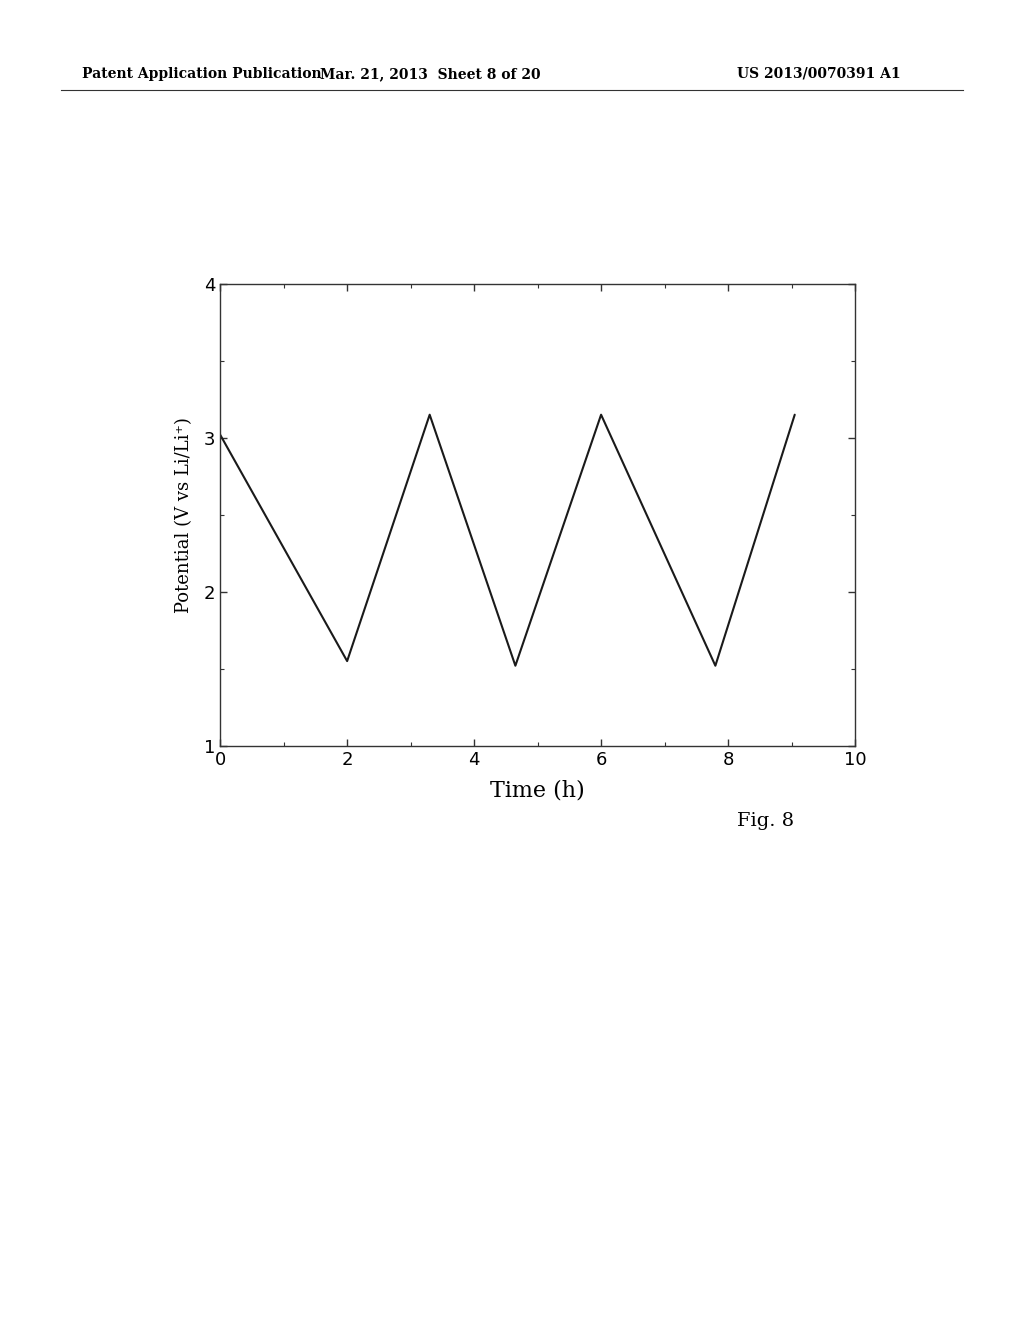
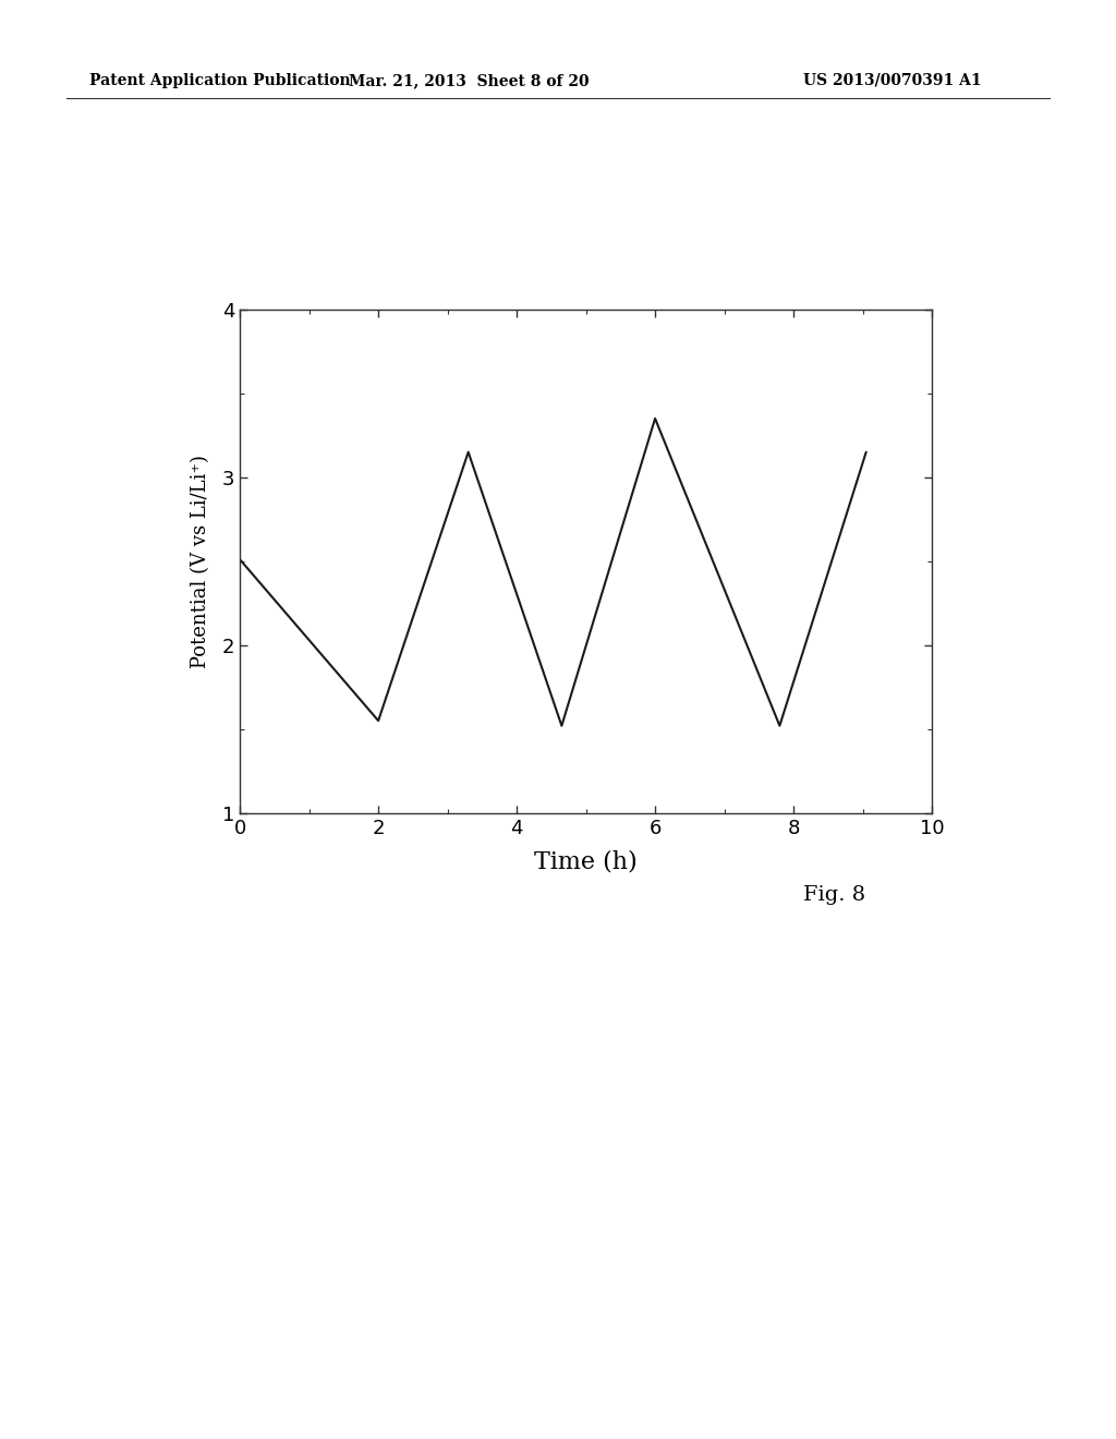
0: 3.02 -> 2.51
6: 3.15 -> 3.35
